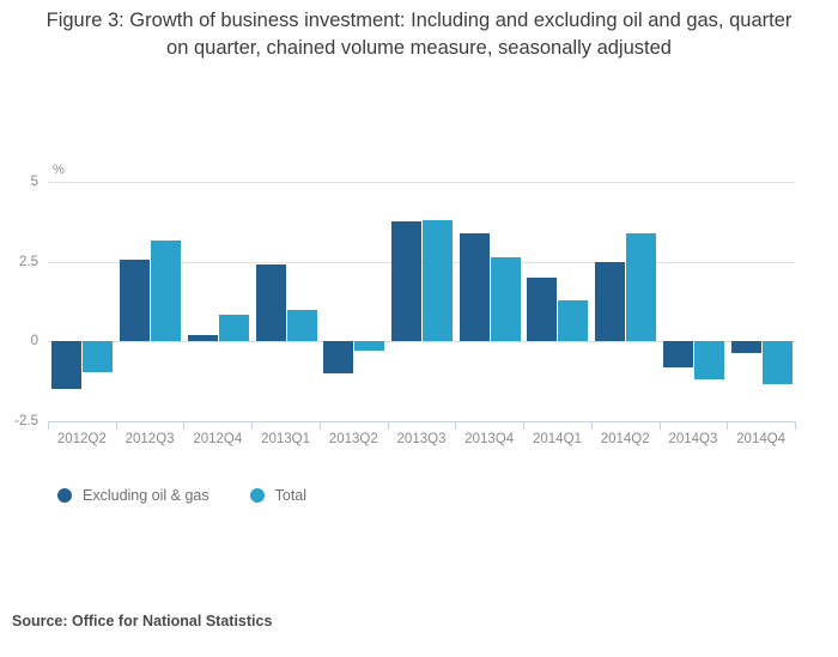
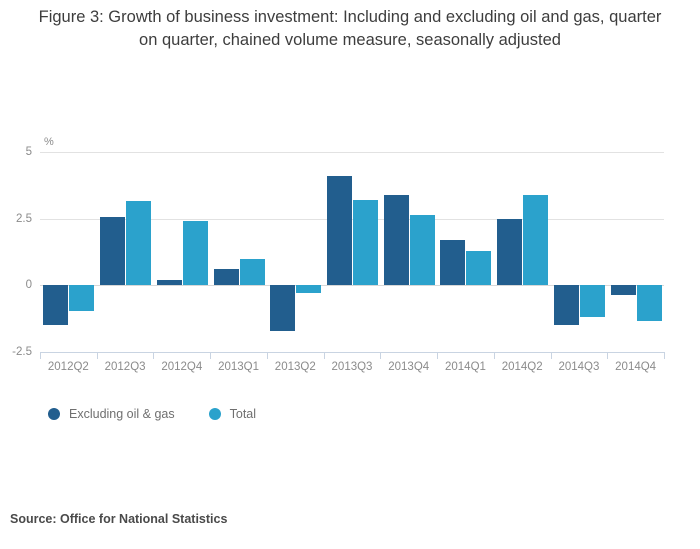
Total/2012Q4: 0.8 -> 2.4
Excluding oil & gas/2013Q1: 2.4 -> 0.6
Excluding oil & gas/2013Q2: -1.0 -> -1.7
Excluding oil & gas/2013Q3: 3.8 -> 4.1
Total/2013Q3: 3.8 -> 3.2
Excluding oil & gas/2014Q1: 2.0 -> 1.7
Excluding oil & gas/2014Q3: -0.8 -> -1.5
